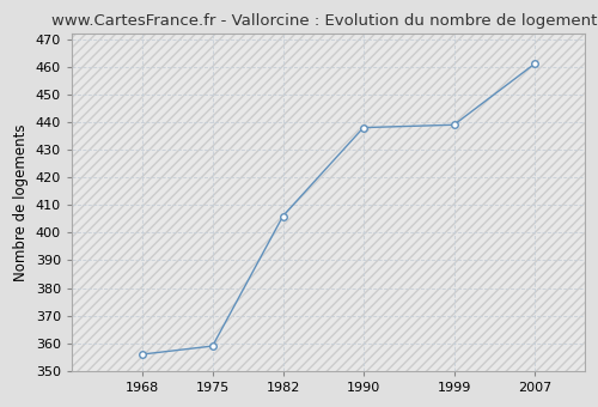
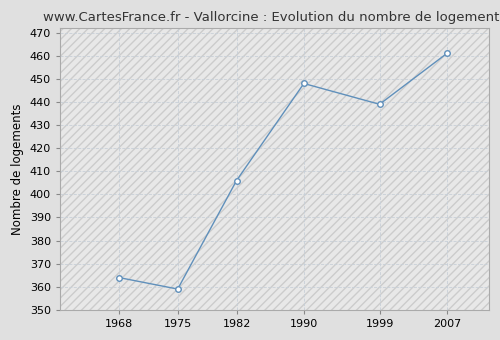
1968: 356 -> 364
1990: 438 -> 448
